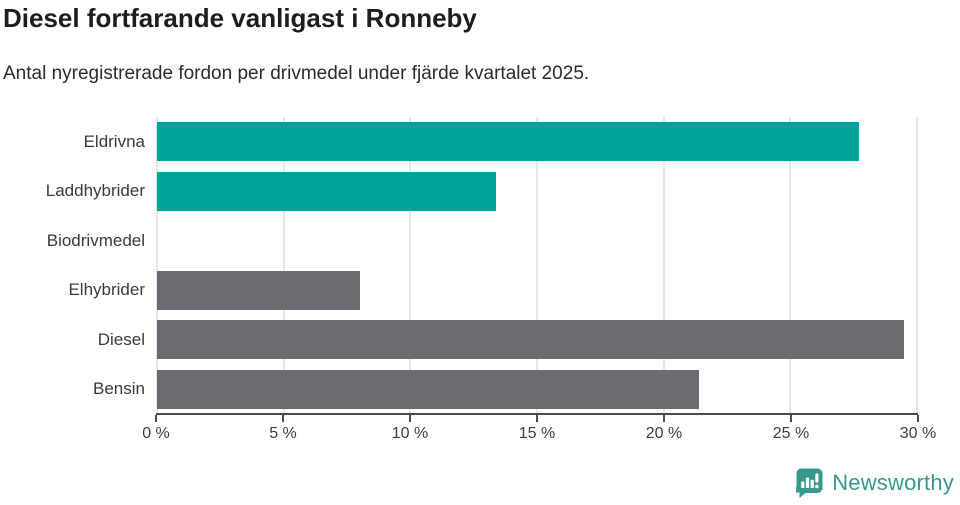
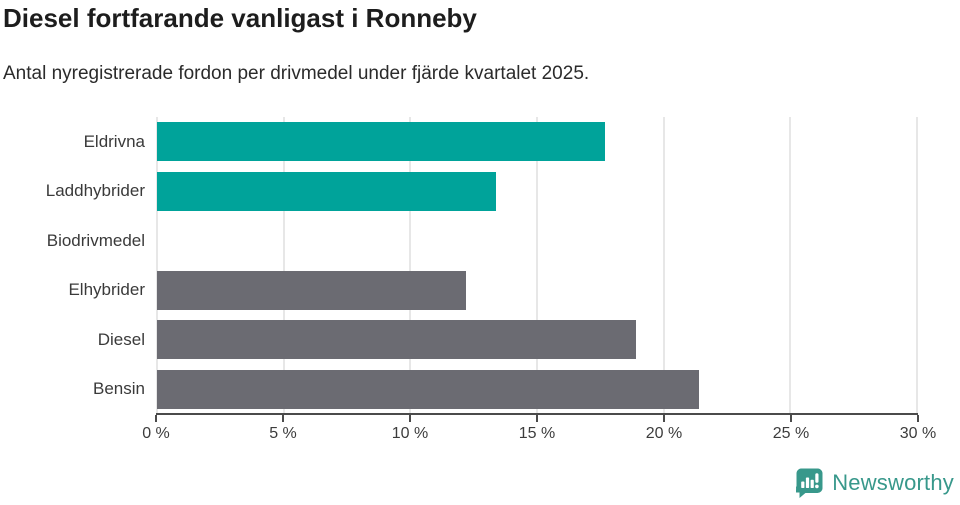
Eldrivna: 27.7% -> 17.7%
Elhybrider: 8.0% -> 12.2%
Diesel: 29.5% -> 18.9%
